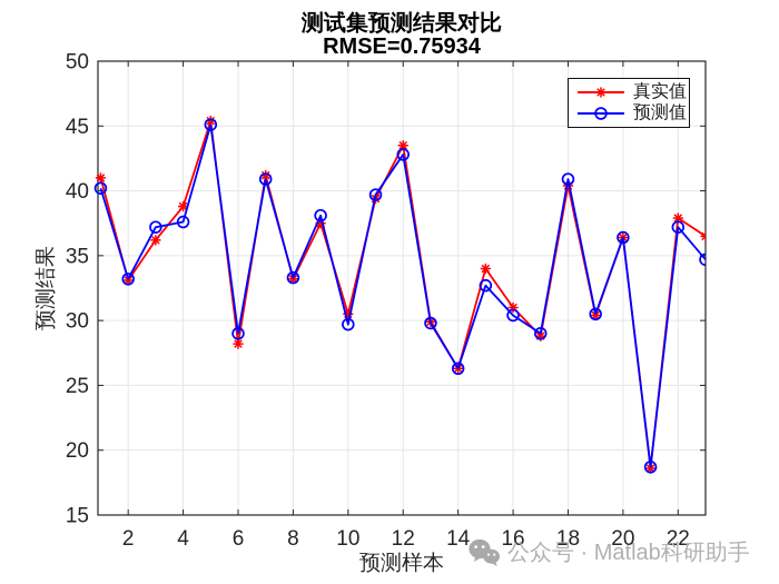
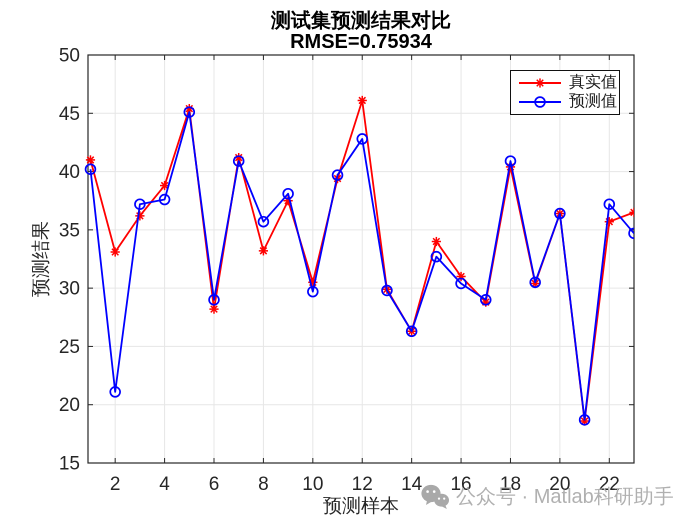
预测值/2: 33.2 -> 21.1
预测值/8: 33.3 -> 35.7
真实值/12: 43.5 -> 46.1
真实值/22: 37.9 -> 35.7
